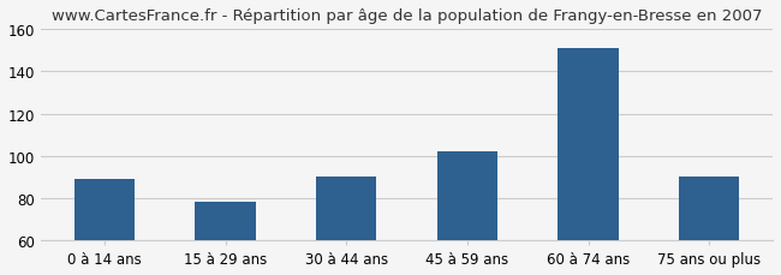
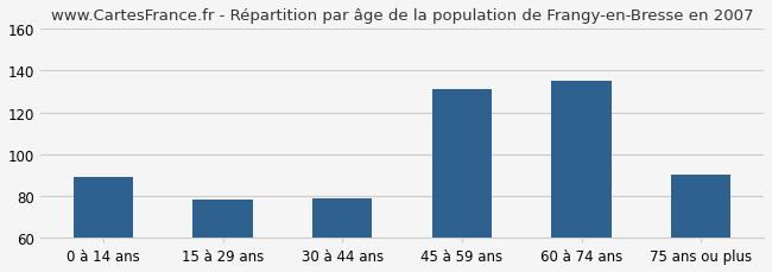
30 à 44 ans: 90 -> 79
45 à 59 ans: 102 -> 131
60 à 74 ans: 151 -> 135
